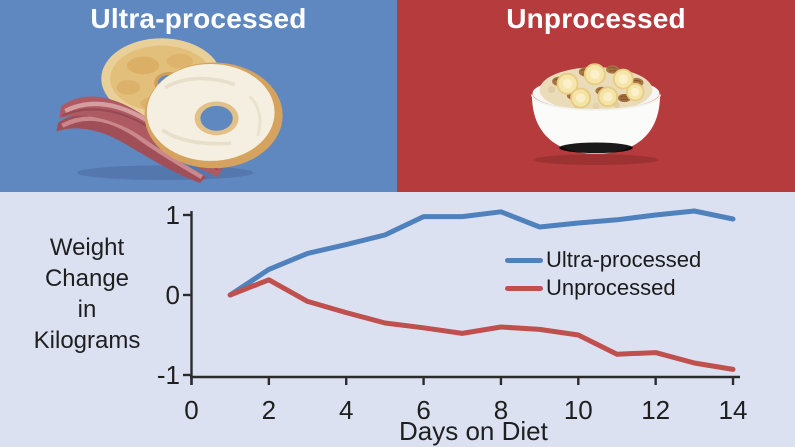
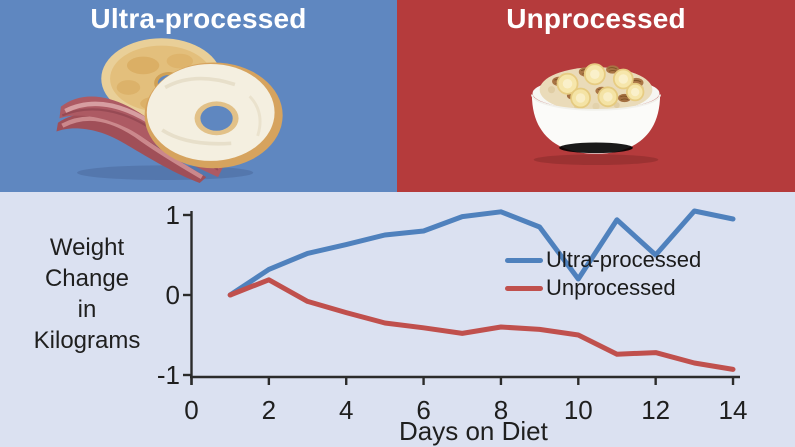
Ultra-processed/6: 1.0 -> 0.8
Ultra-processed/10: 0.9 -> 0.2
Ultra-processed/12: 1.0 -> 0.5
